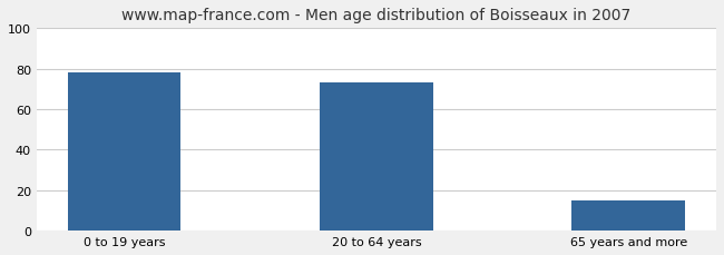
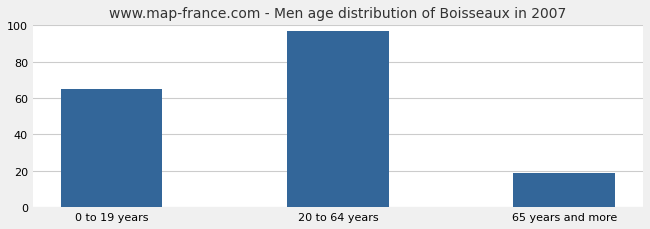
0 to 19 years: 78 -> 65
20 to 64 years: 73 -> 97
65 years and more: 15 -> 19
